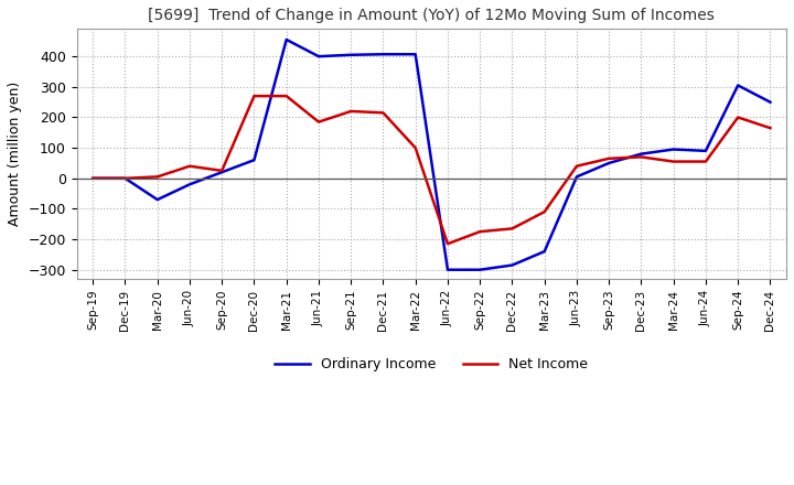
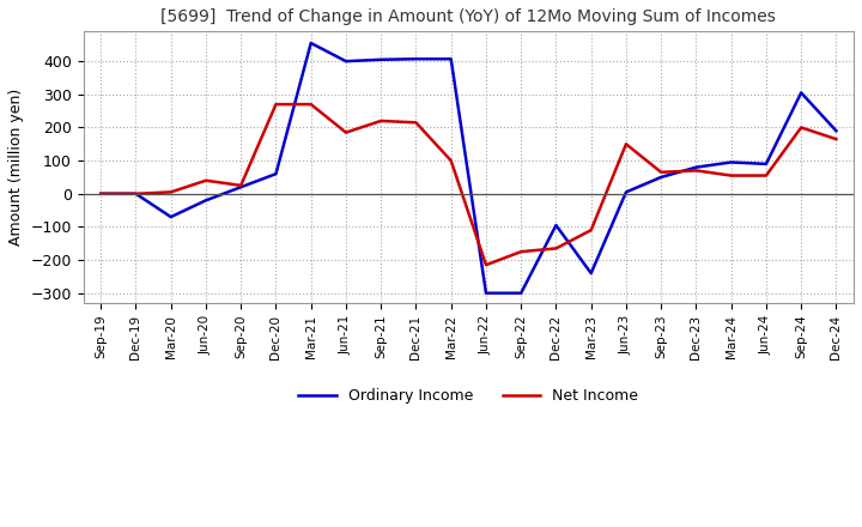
Ordinary Income/Dec-22: -285 -> -95
Net Income/Jun-23: 40 -> 150
Ordinary Income/Dec-24: 250 -> 190
